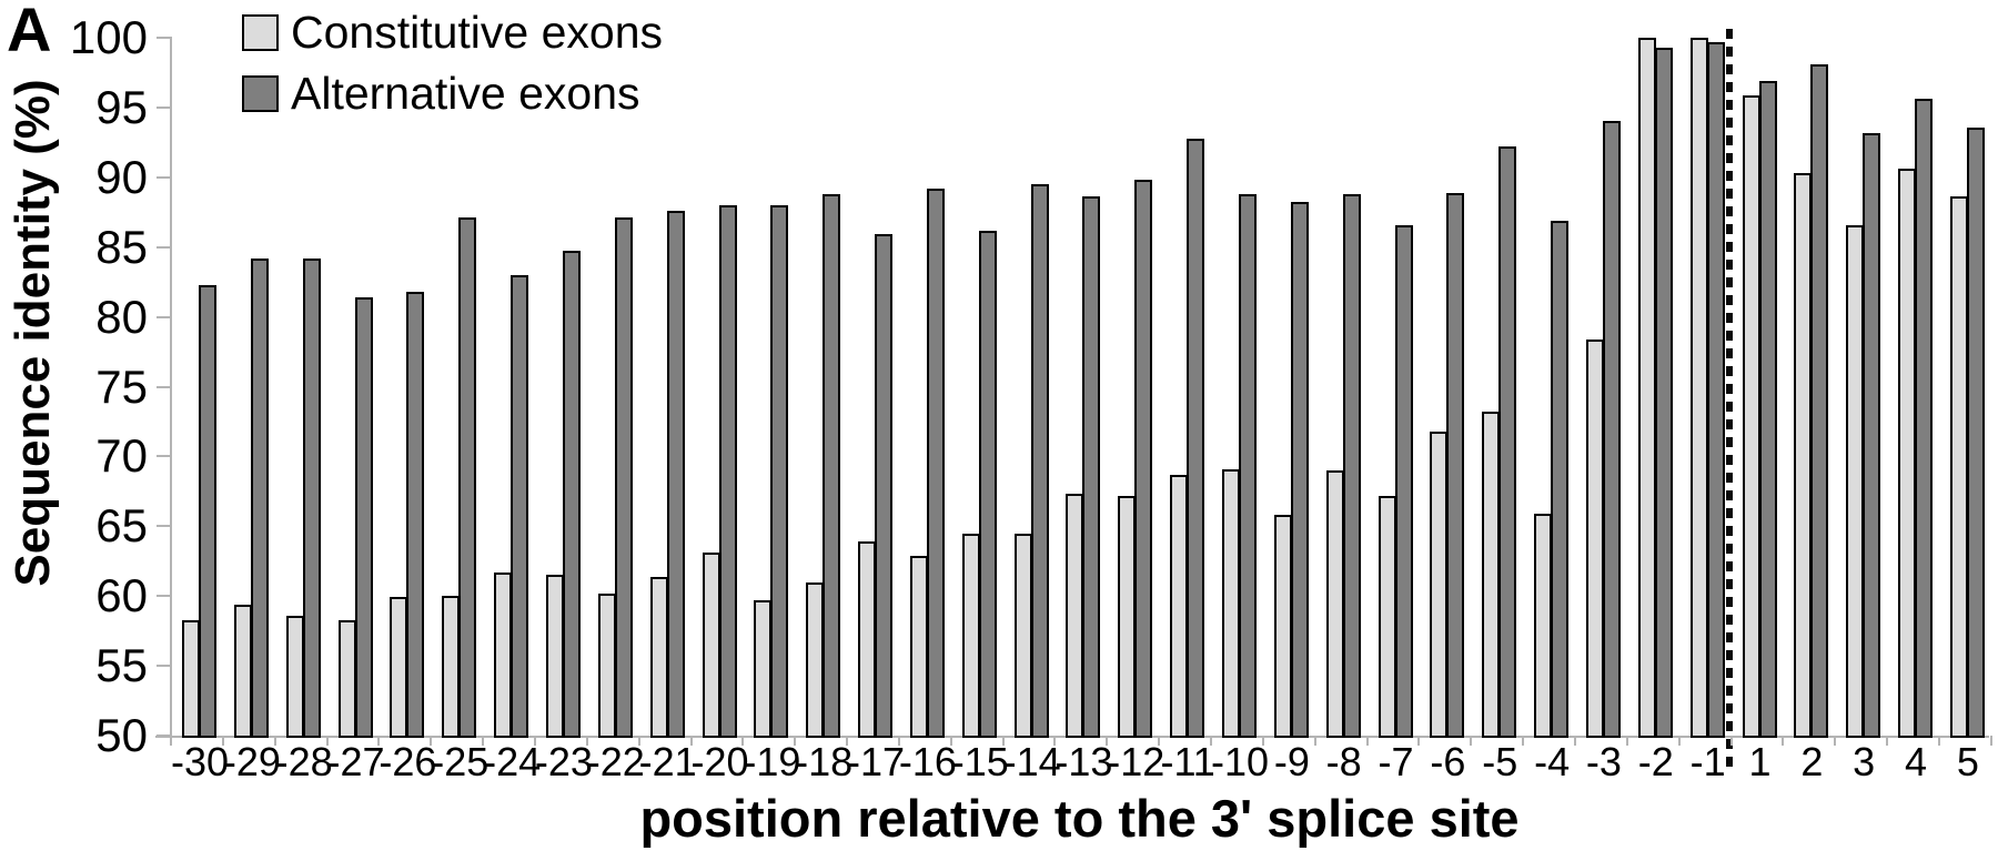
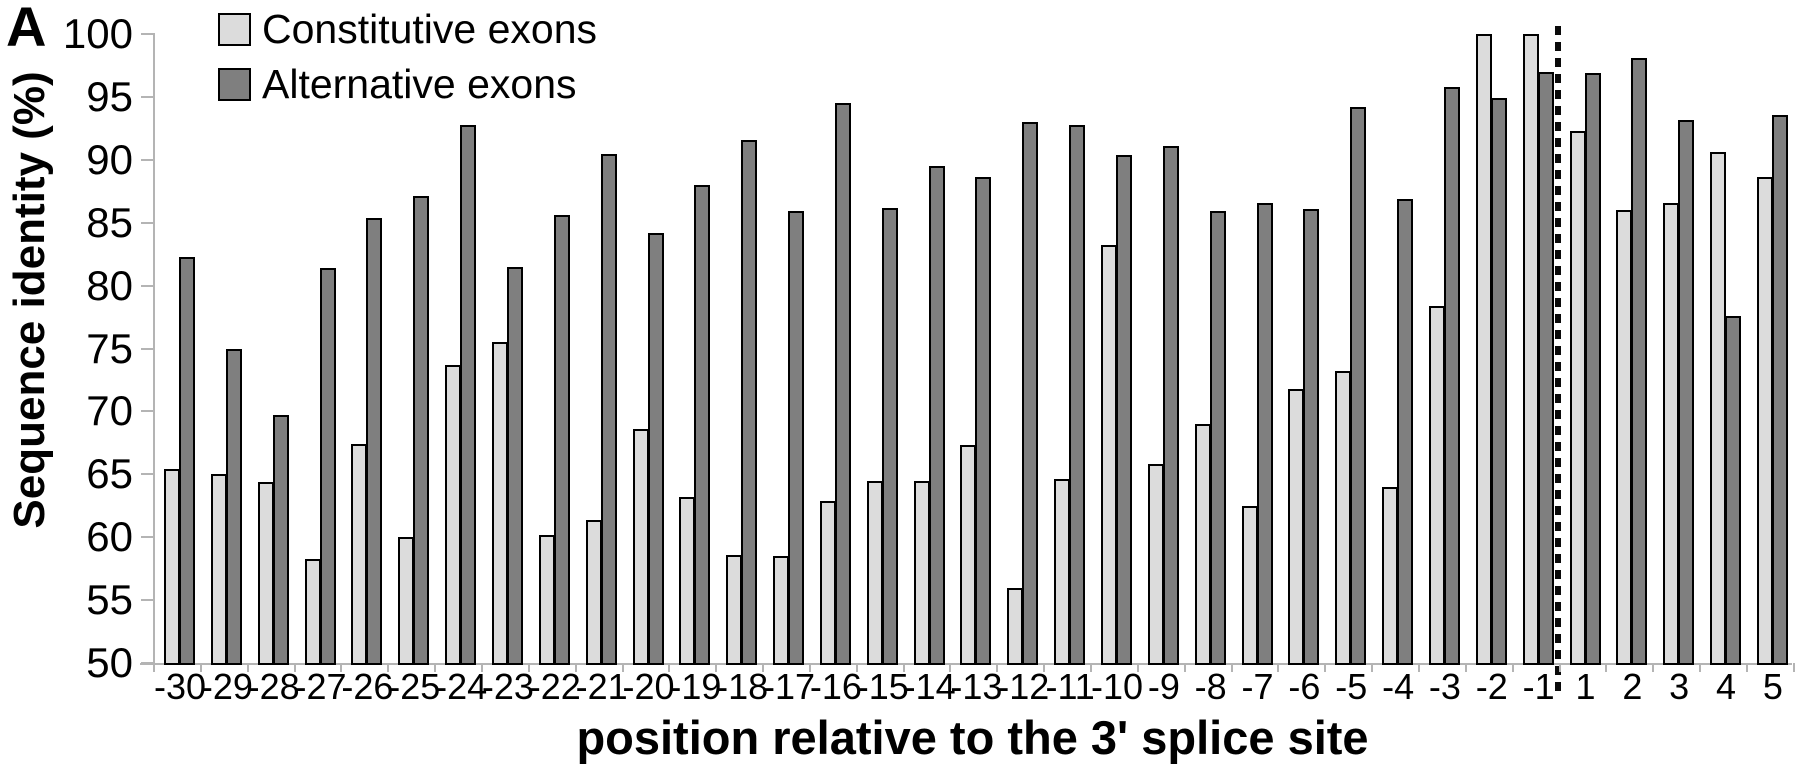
Constitutive exons/-30: 58.3 -> 65.4
Constitutive exons/-29: 59.4 -> 65.0
Alternative exons/-29: 84.2 -> 75.0
Constitutive exons/-28: 58.6 -> 64.4
Alternative exons/-28: 84.2 -> 69.7
Constitutive exons/-26: 59.9 -> 67.4
Alternative exons/-26: 81.8 -> 85.4
Constitutive exons/-24: 61.7 -> 73.7
Alternative exons/-24: 83.0 -> 92.8
Constitutive exons/-23: 61.5 -> 75.5
Alternative exons/-23: 84.7 -> 81.5
Alternative exons/-22: 87.1 -> 85.6
Alternative exons/-21: 87.6 -> 90.5
Constitutive exons/-20: 63.1 -> 68.6
Alternative exons/-20: 88.0 -> 84.2
Constitutive exons/-19: 59.7 -> 63.2
Constitutive exons/-18: 61.0 -> 58.6
Alternative exons/-18: 88.8 -> 91.6
Constitutive exons/-17: 63.9 -> 58.5
Alternative exons/-16: 89.2 -> 94.5
Constitutive exons/-12: 67.2 -> 56.0
Alternative exons/-12: 89.8 -> 93.0
Constitutive exons/-11: 68.7 -> 64.6
Constitutive exons/-10: 69.1 -> 83.2
Alternative exons/-10: 88.8 -> 90.4
Alternative exons/-9: 88.2 -> 91.1
Alternative exons/-8: 88.8 -> 85.9
Constitutive exons/-7: 67.2 -> 62.5
Alternative exons/-6: 88.9 -> 86.1
Alternative exons/-5: 92.2 -> 94.2
Constitutive exons/-4: 65.9 -> 64.0
Alternative exons/-3: 94.0 -> 95.8
Alternative exons/-2: 99.3 -> 94.9
Alternative exons/-1: 99.7 -> 97.0
Constitutive exons/1: 95.9 -> 92.3
Constitutive exons/2: 90.3 -> 86.0
Alternative exons/4: 95.6 -> 77.6
